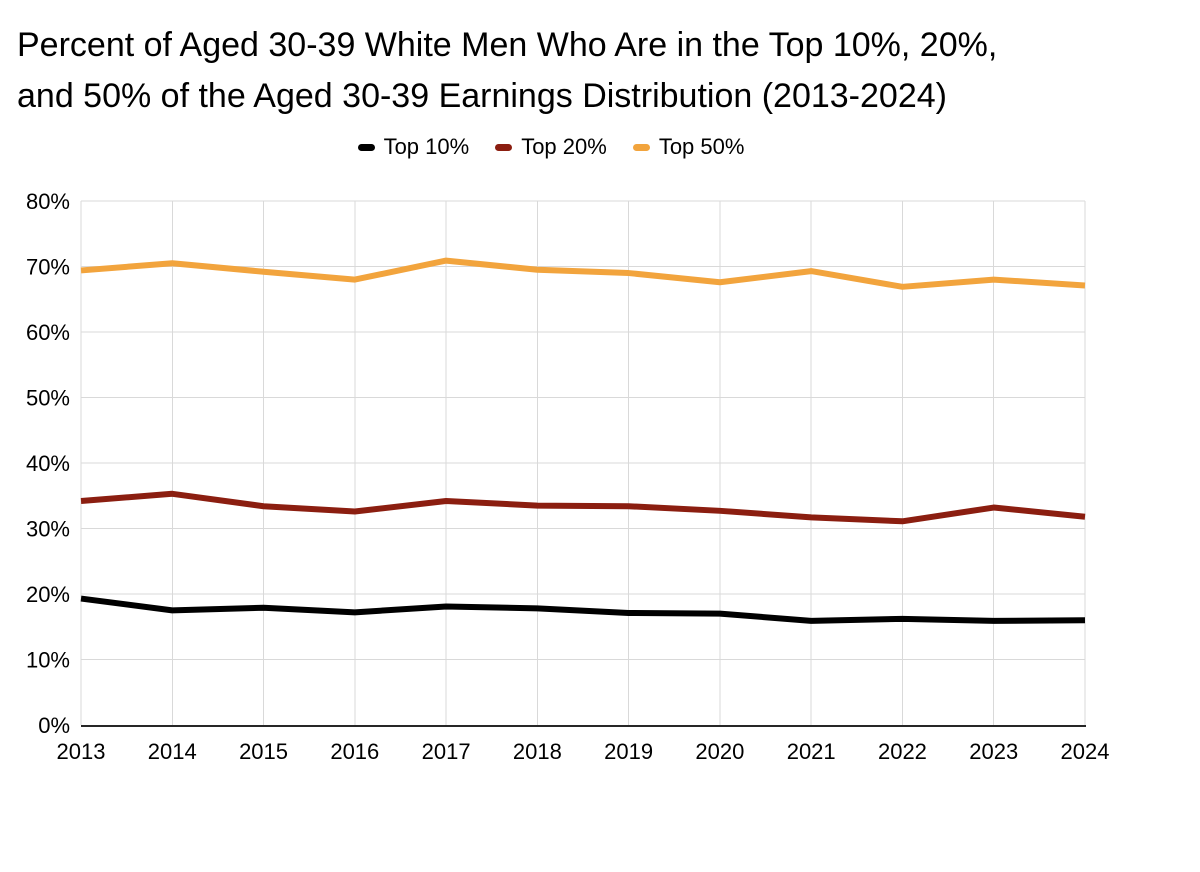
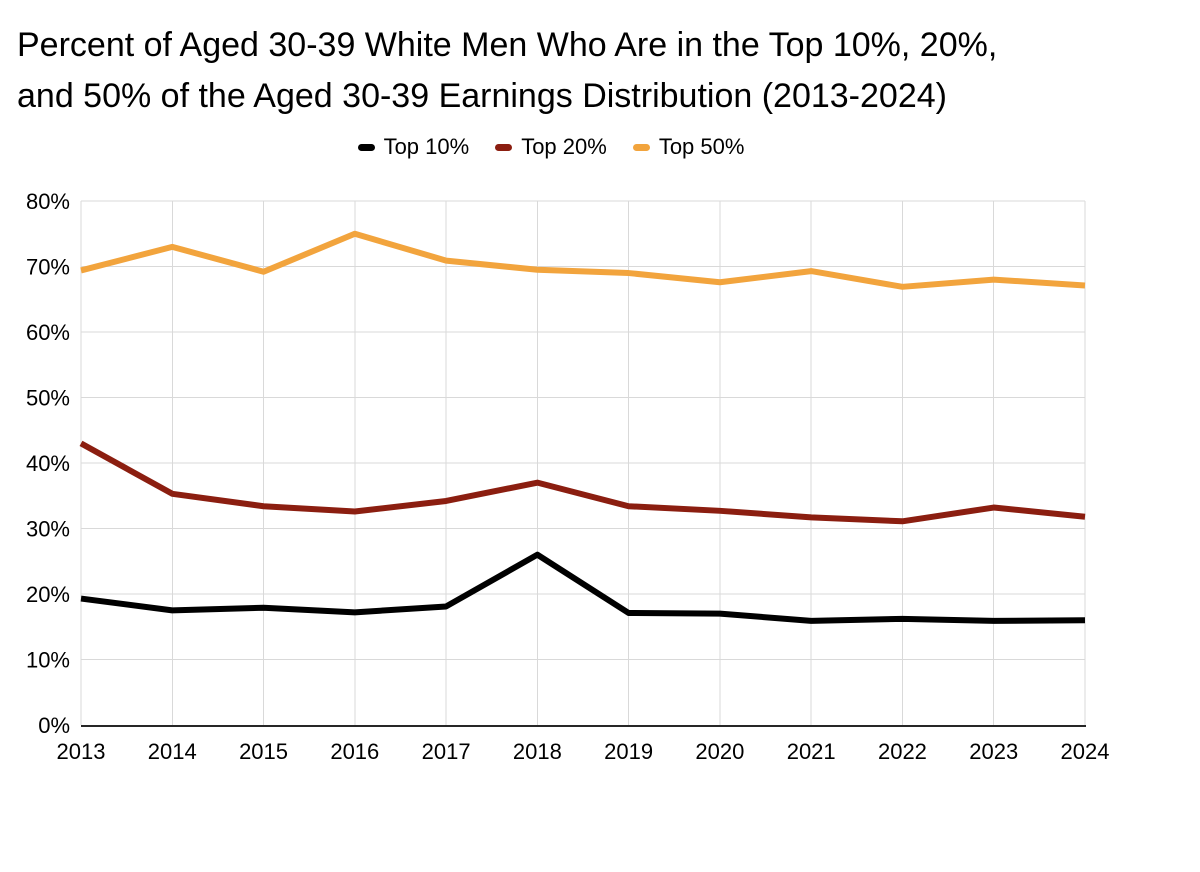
Top 20%/2013: 34% -> 43%
Top 50%/2014: 70% -> 73%
Top 50%/2016: 68% -> 75%
Top 10%/2018: 18% -> 26%
Top 20%/2018: 34% -> 37%
